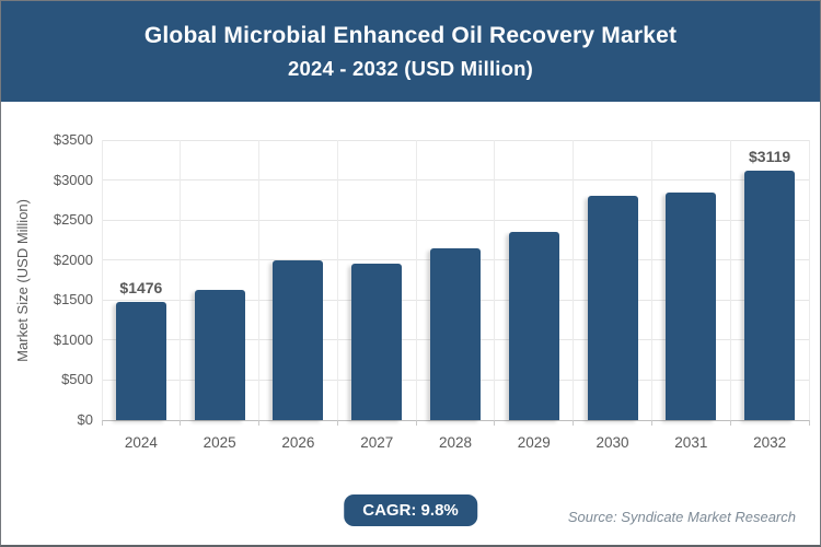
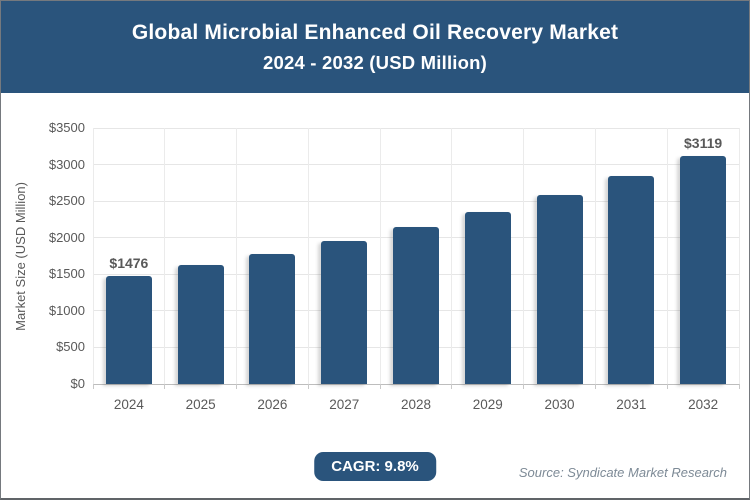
2026: $2000 -> $1800
2030: $2800 -> $2600
